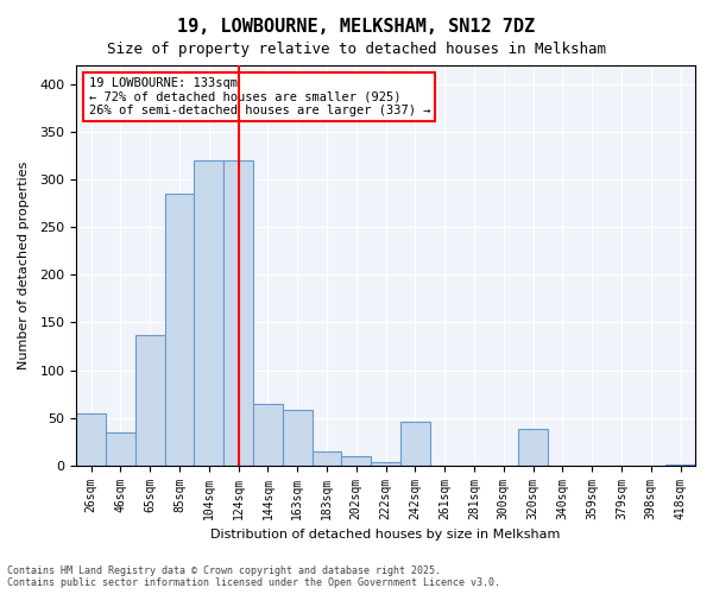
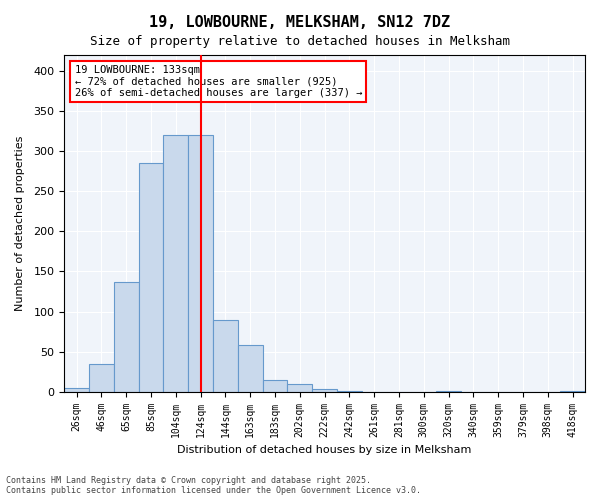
26sqm: 54 -> 4
144sqm: 64 -> 90
242sqm: 46 -> 1
320sqm: 38 -> 1
